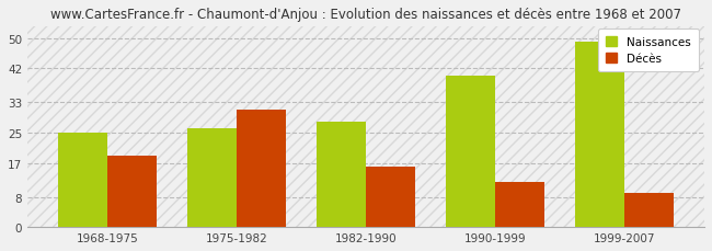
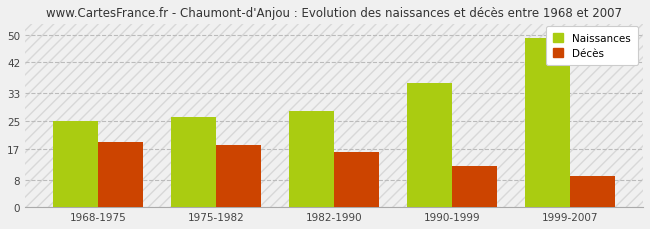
Décès/1975-1982: 31 -> 18
Naissances/1990-1999: 40 -> 36
